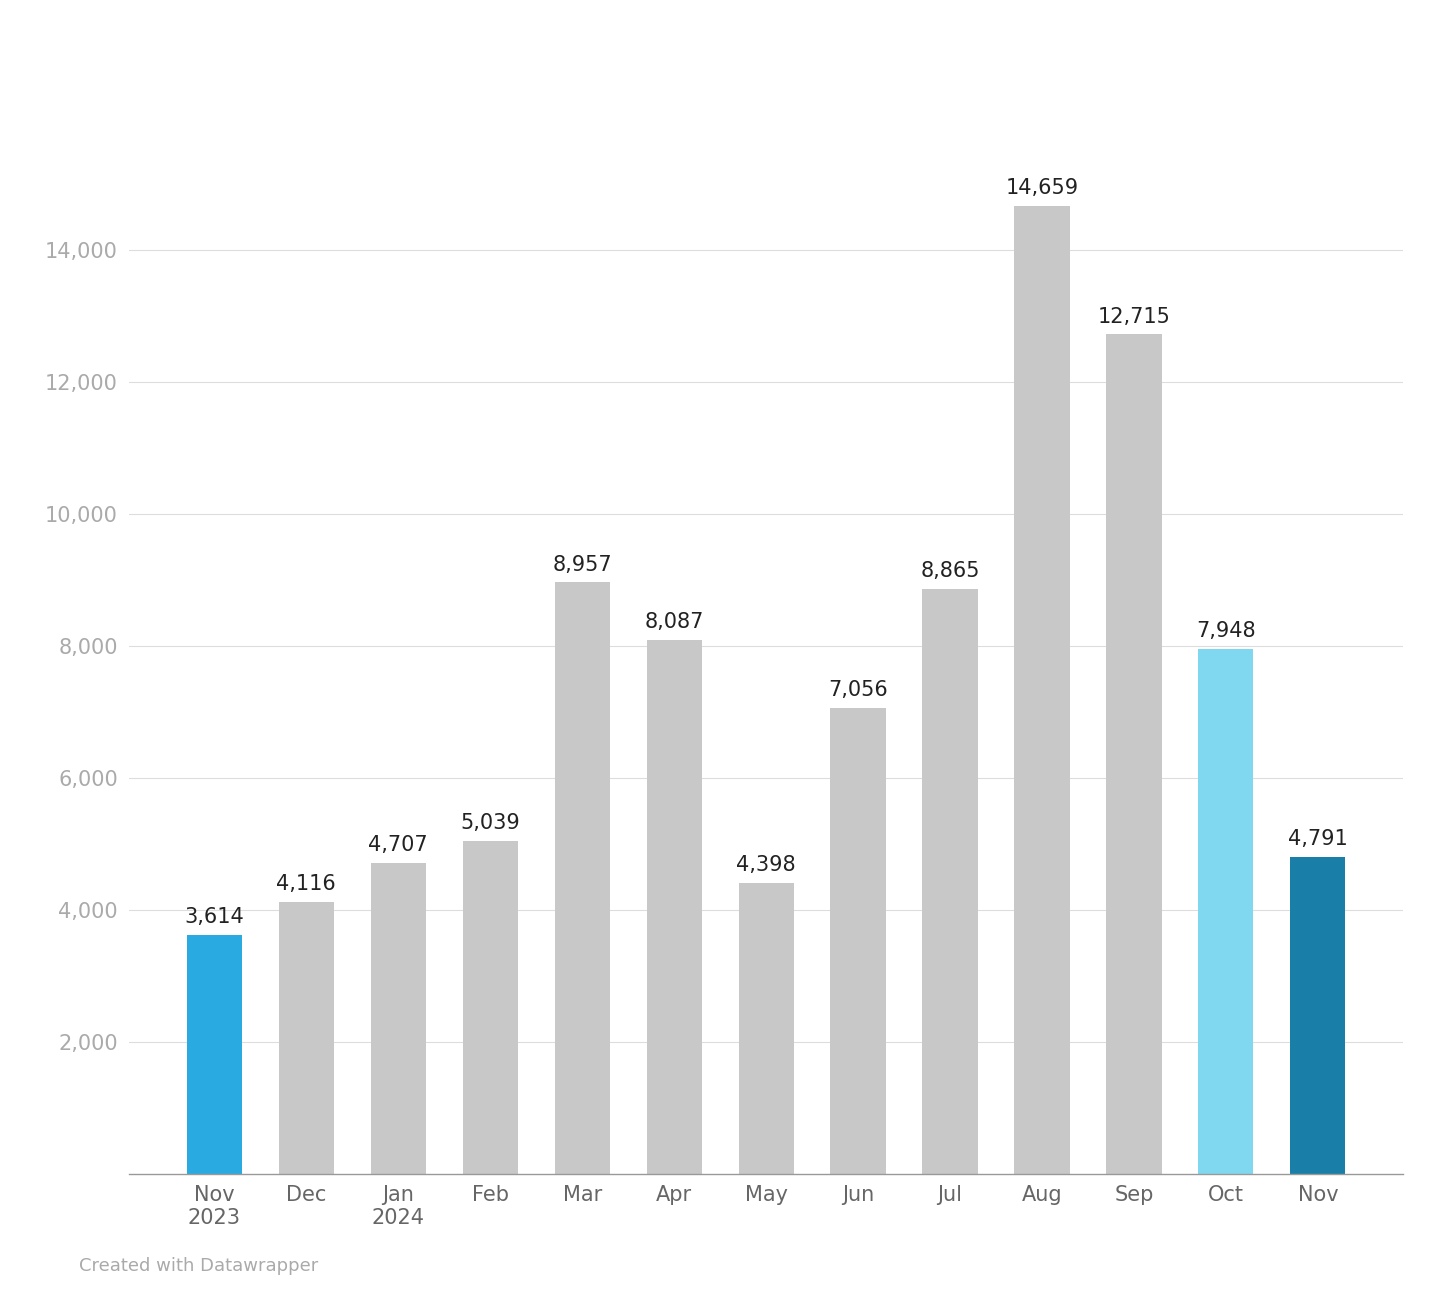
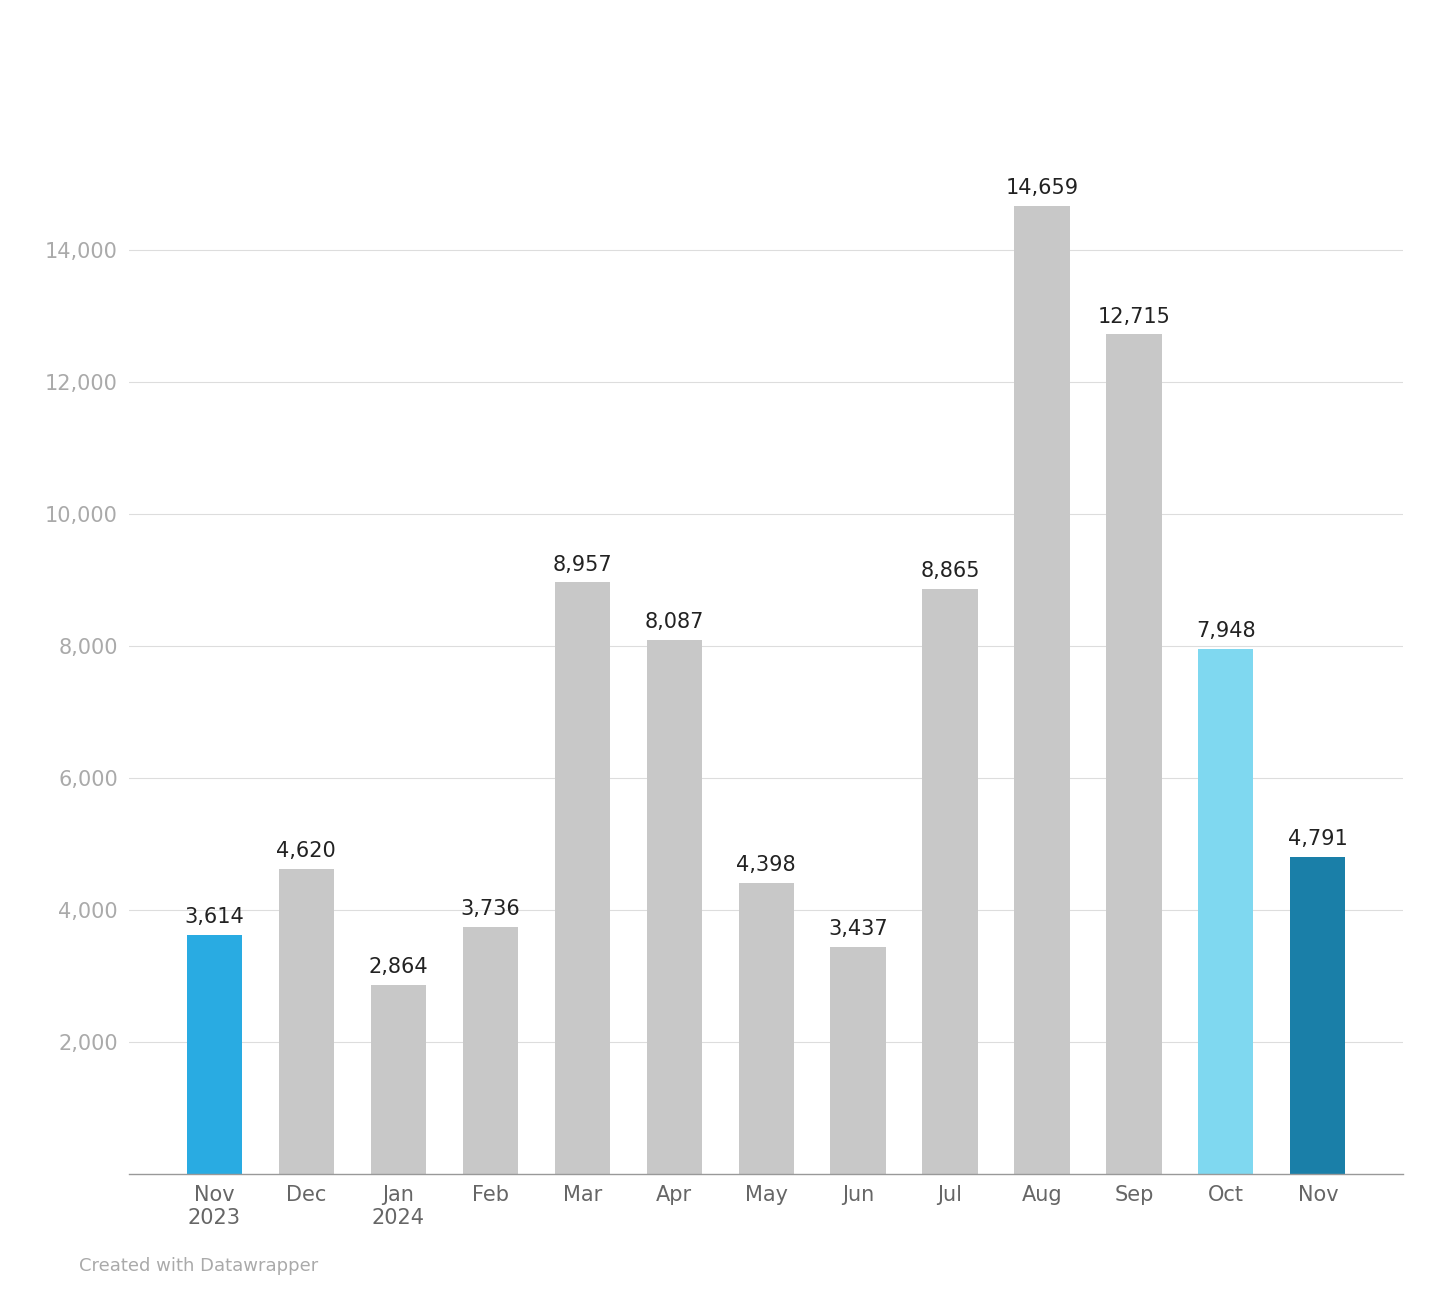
Dec: 4,116 -> 4,620
Jan 2024: 4,707 -> 2,864
Feb: 5,039 -> 3,736
Jun: 7,056 -> 3,437
